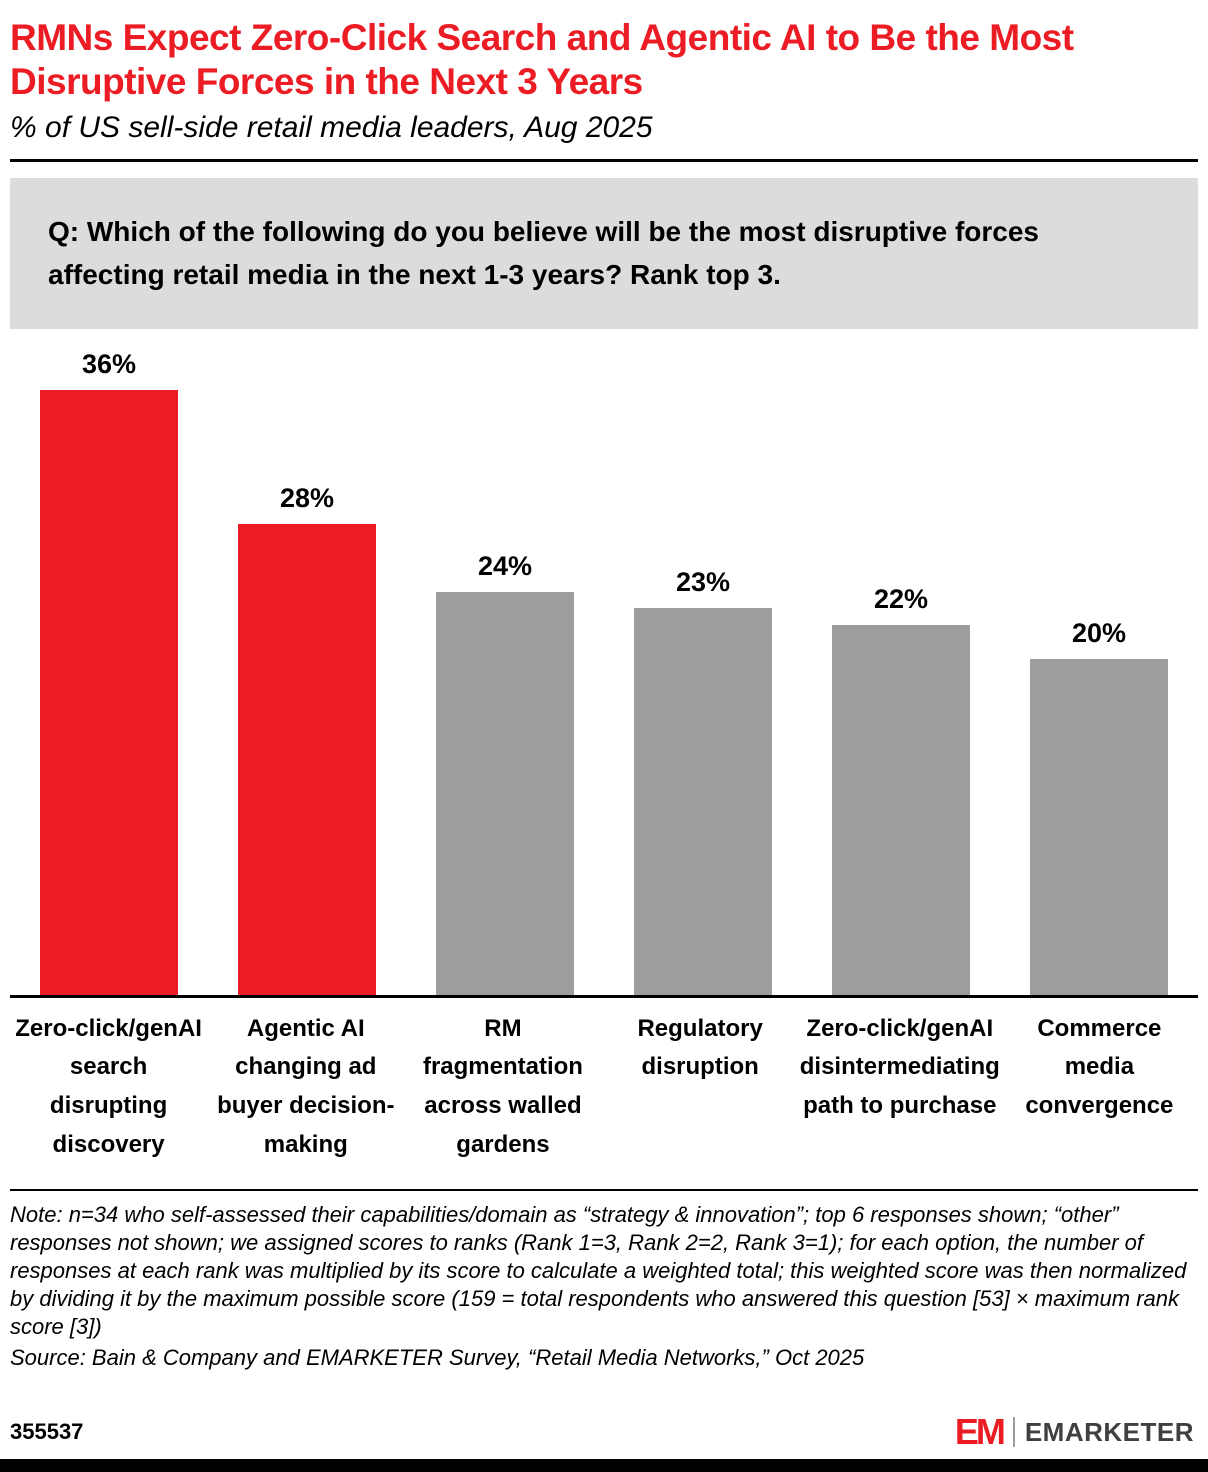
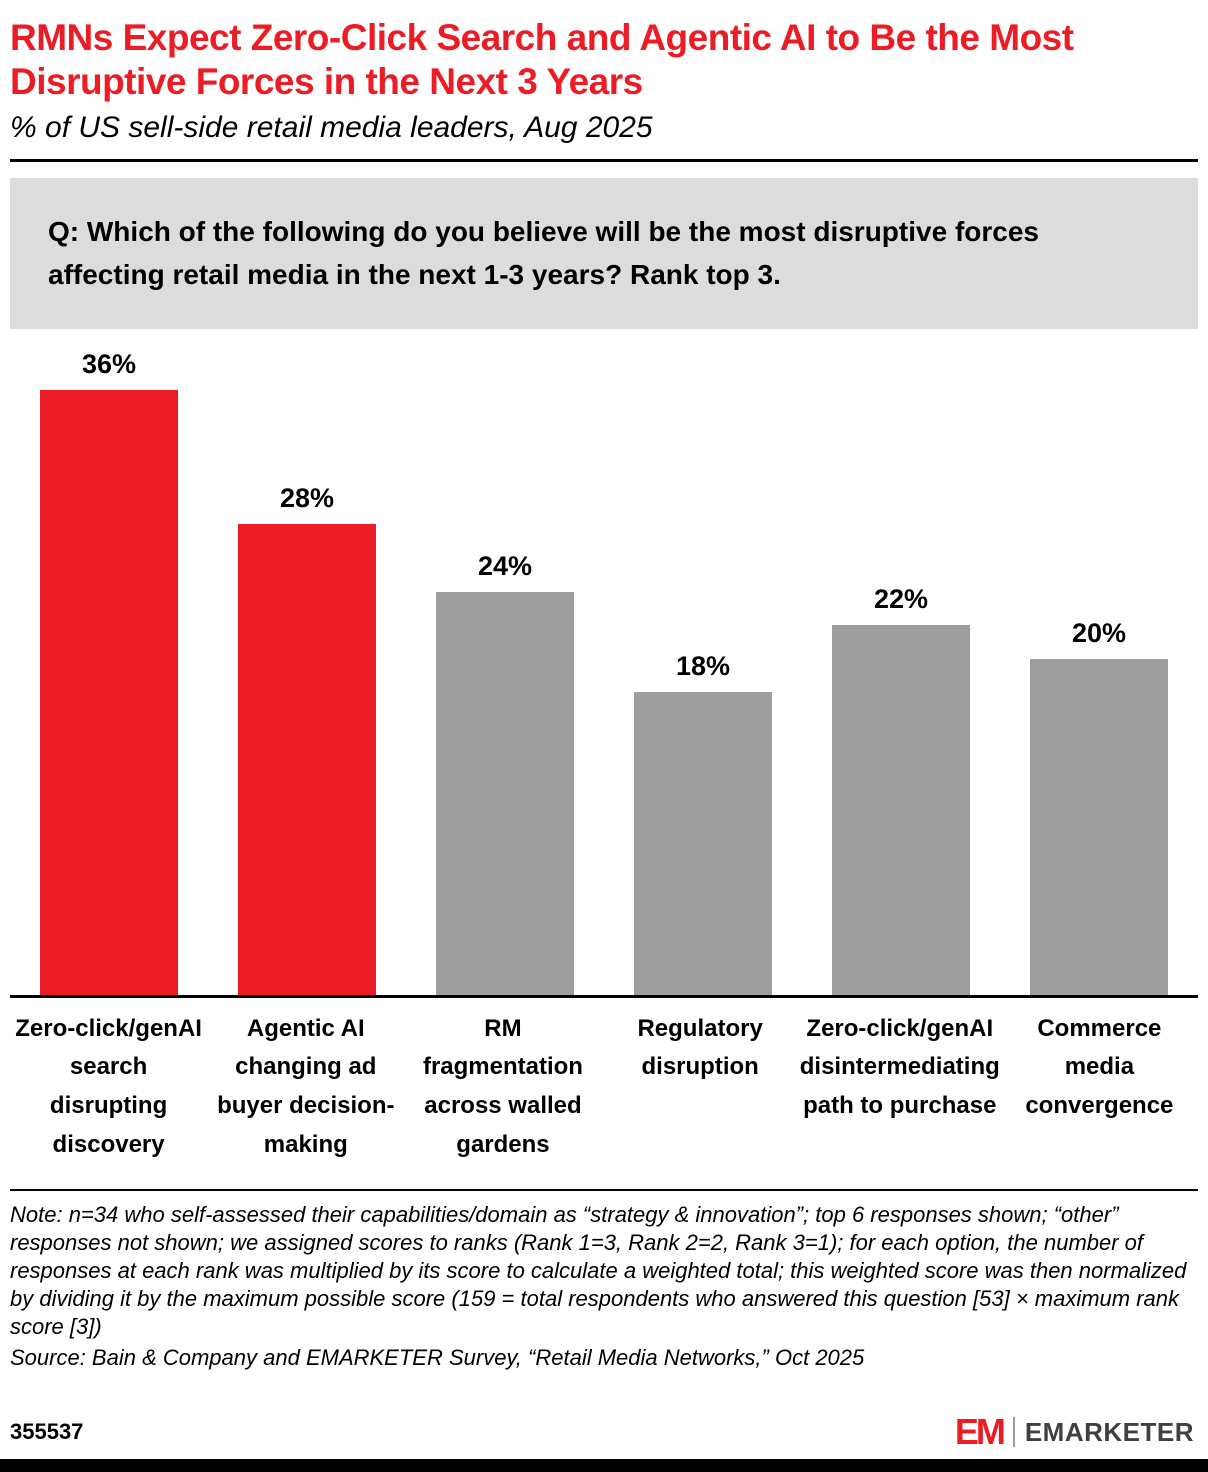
Regulatory disruption: 23% -> 18%
